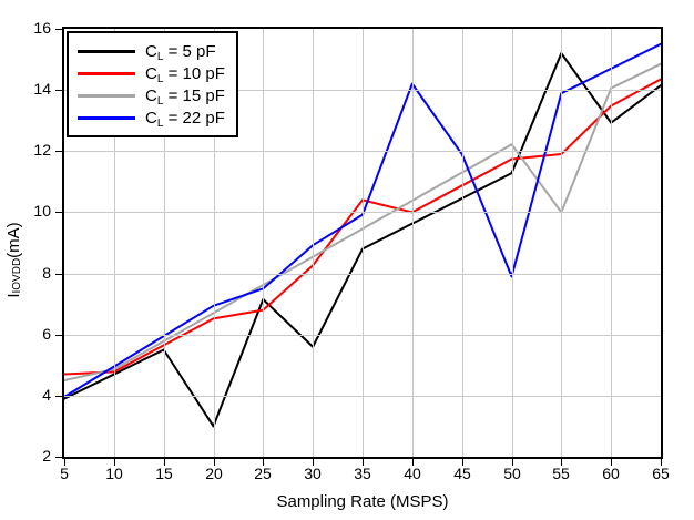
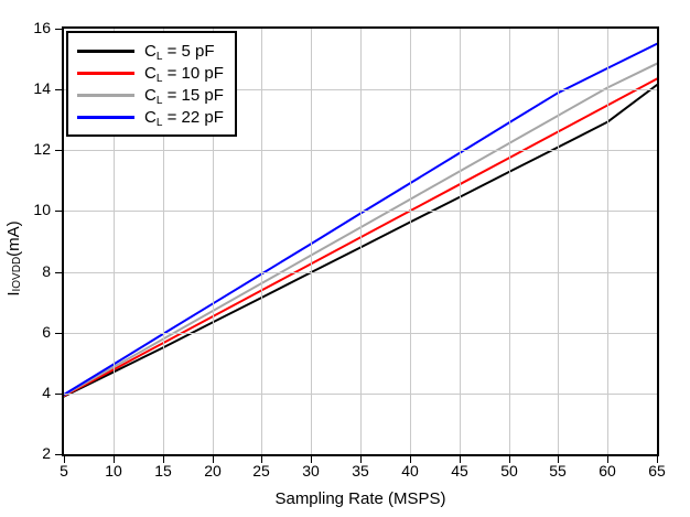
CL = 10 pF/5: 4.7 -> 3.9
CL = 15 pF/5: 4.5 -> 3.9
CL = 5 pF/20: 3.0 -> 6.3
CL = 10 pF/25: 6.8 -> 7.4
CL = 22 pF/25: 7.5 -> 7.9
CL = 5 pF/30: 5.6 -> 8.0
CL = 10 pF/35: 10.4 -> 9.1
CL = 22 pF/40: 14.2 -> 10.9
CL = 22 pF/50: 7.9 -> 12.9
CL = 5 pF/55: 15.2 -> 12.1
CL = 10 pF/55: 11.9 -> 12.6
CL = 15 pF/55: 10.0 -> 13.1
